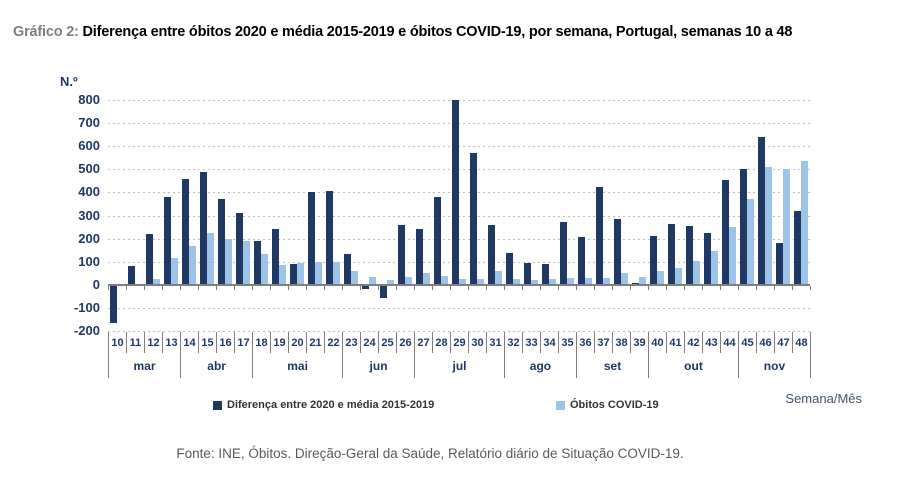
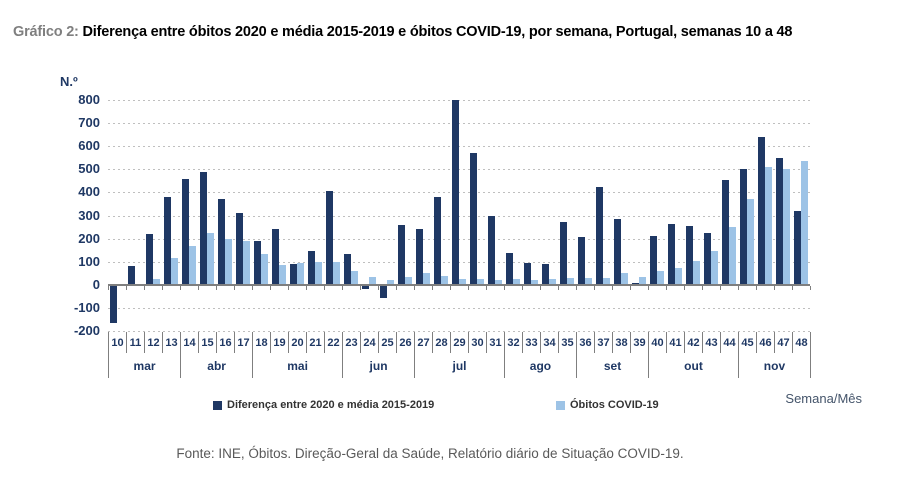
Diferença entre 2020 e média 2015-2019/21: 400 -> 140
Diferença entre 2020 e média 2015-2019/31: 260 -> 300
Óbitos COVID-19/31: 60 -> 20
Diferença entre 2020 e média 2015-2019/47: 180 -> 550
